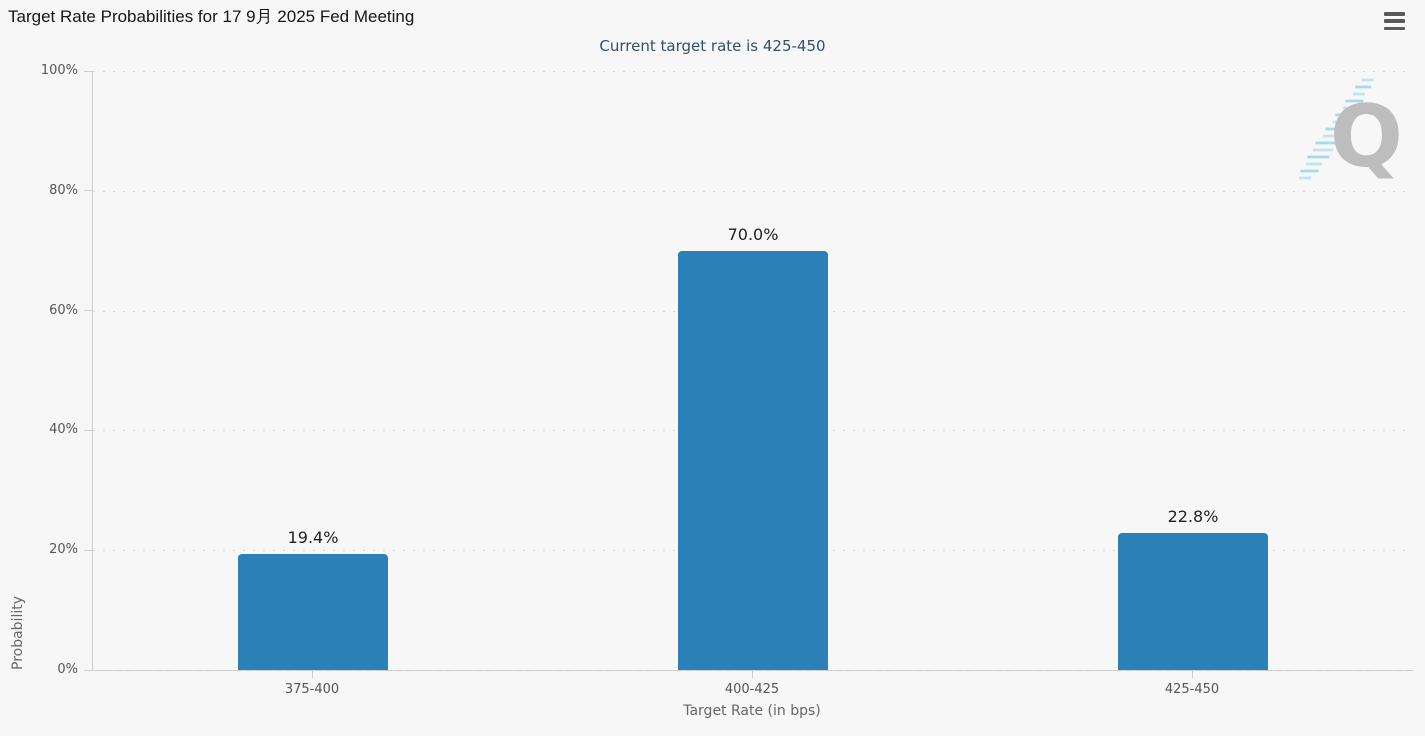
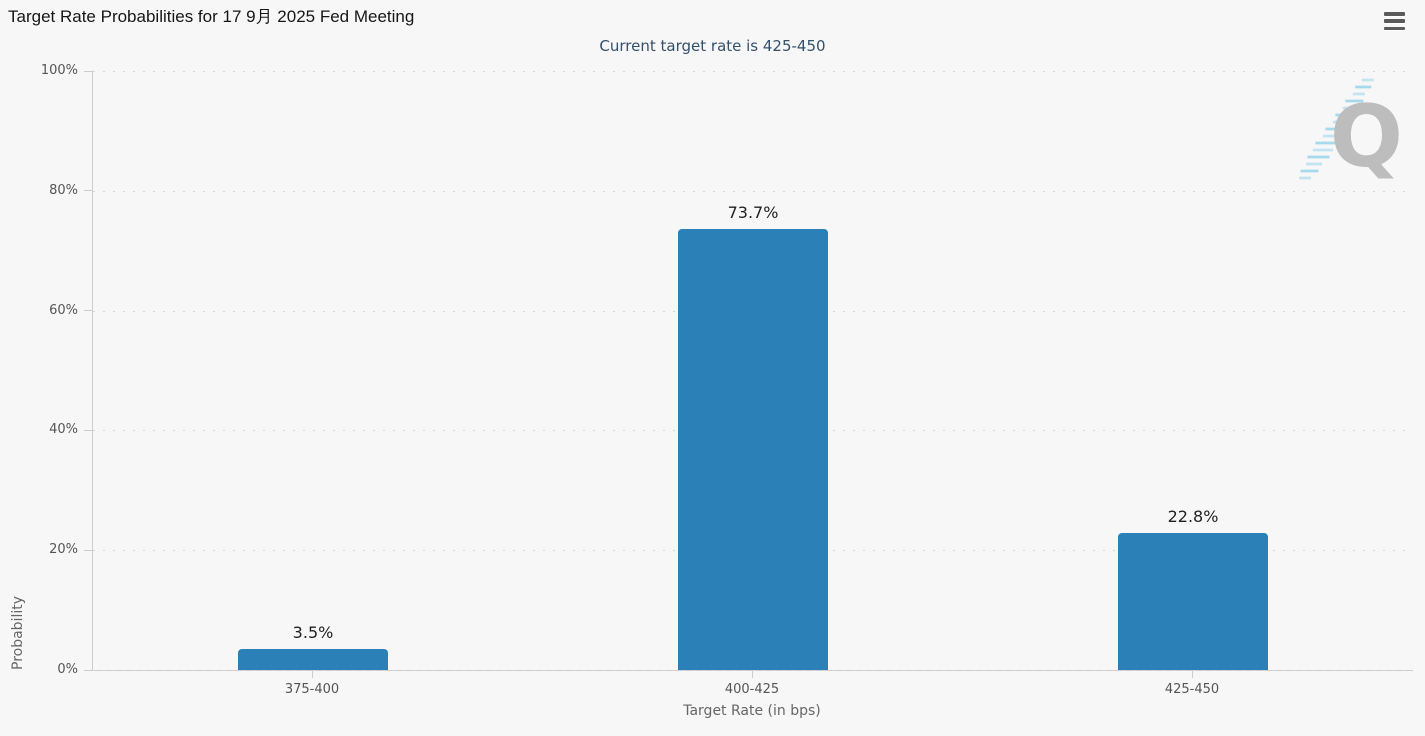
375-400: 19.4% -> 3.5%
400-425: 70.0% -> 73.7%
